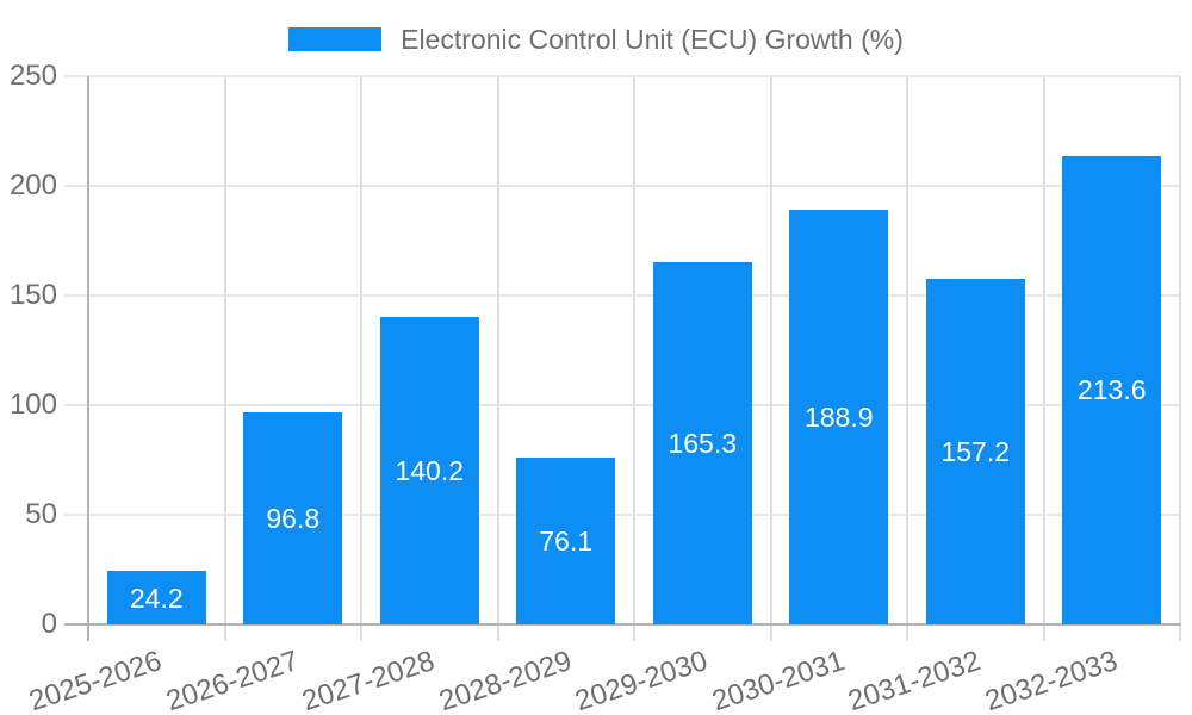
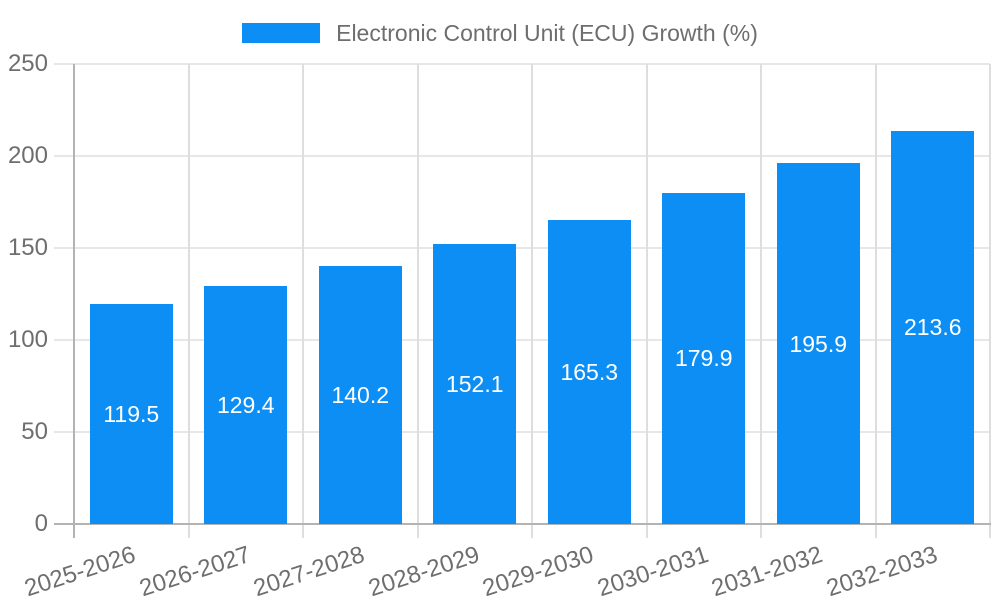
2025-2026: 24.2 -> 119.5
2026-2027: 96.8 -> 129.4
2028-2029: 76.1 -> 152.1
2030-2031: 188.9 -> 179.9
2031-2032: 157.2 -> 195.9
